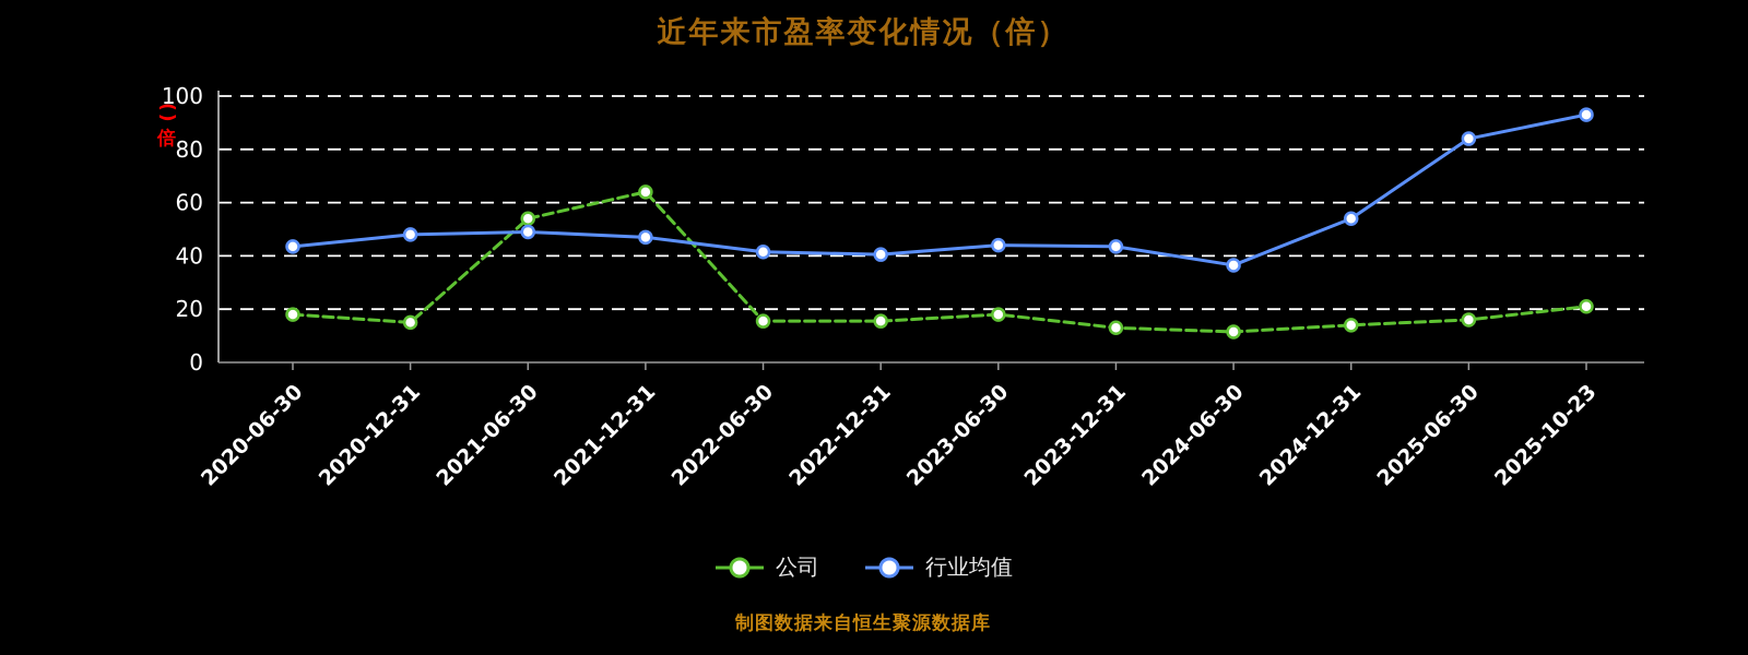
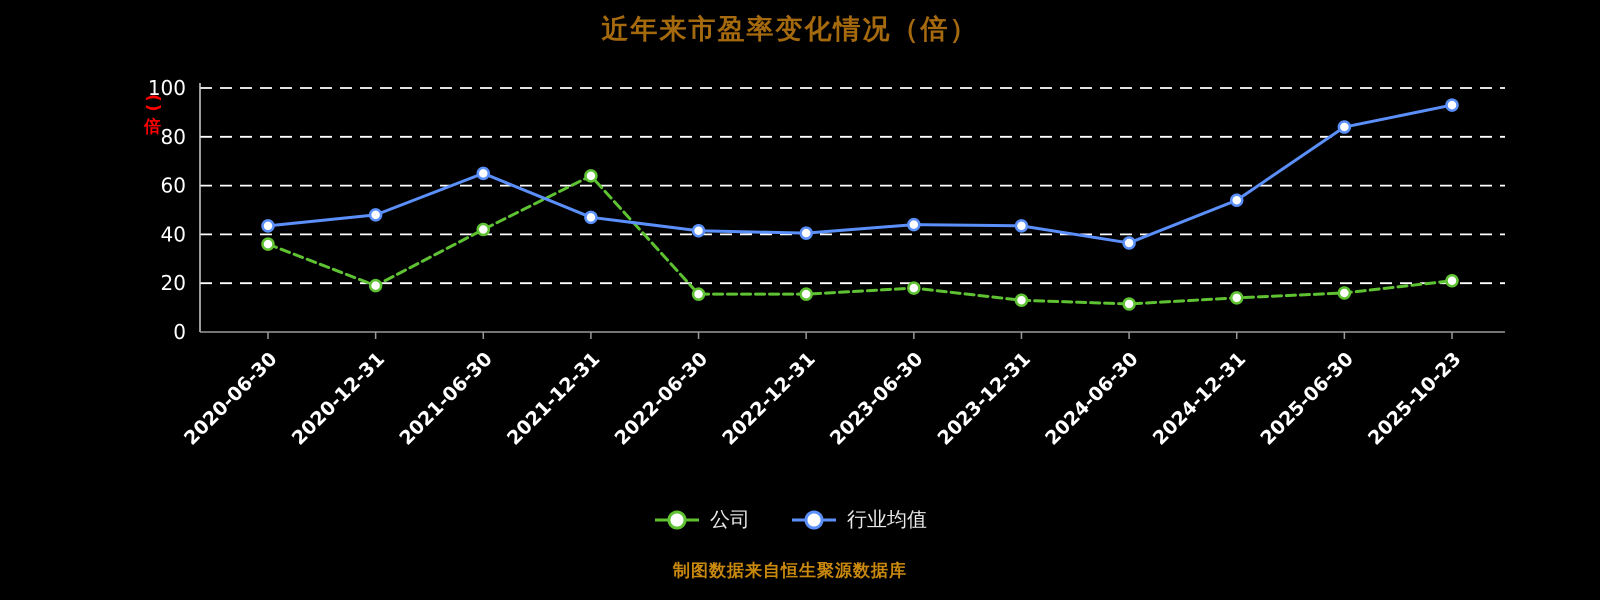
公司/2020-06-30: 18 -> 36
公司/2020-12-31: 15 -> 19
公司/2021-06-30: 54 -> 42
行业均值/2021-06-30: 49 -> 65
